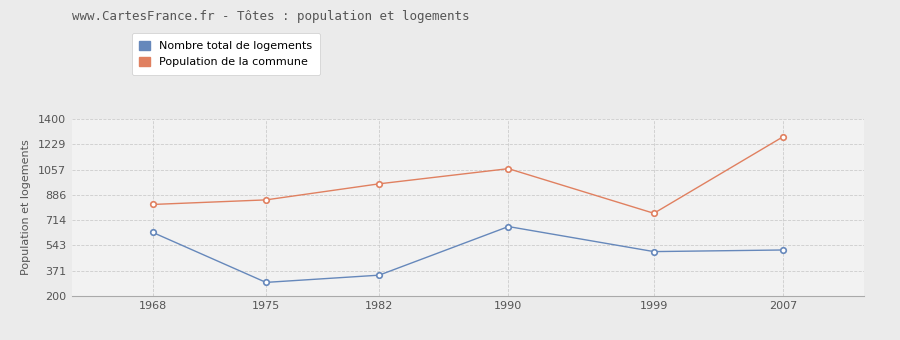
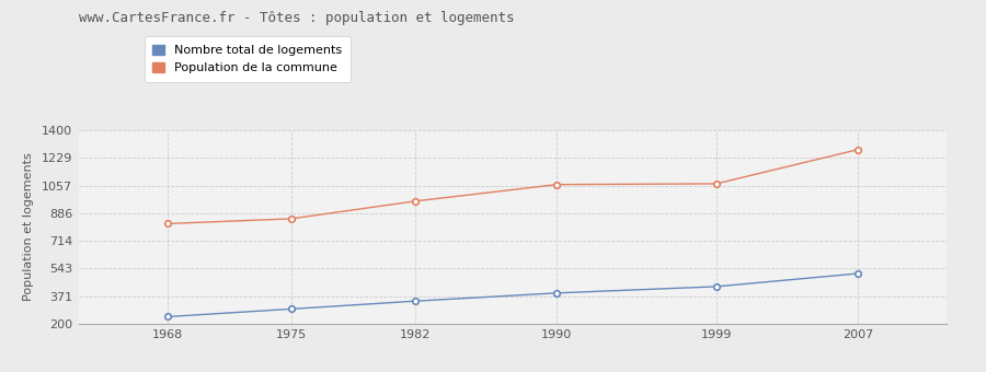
Nombre total de logements/1968: 630 -> 240
Nombre total de logements/1990: 670 -> 390
Nombre total de logements/1999: 500 -> 430
Population de la commune/1999: 760 -> 1070
